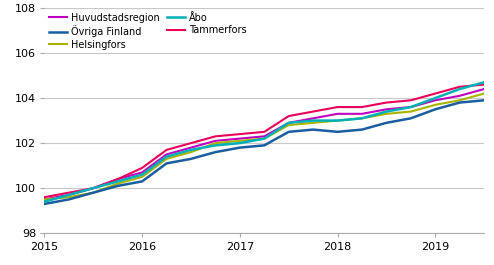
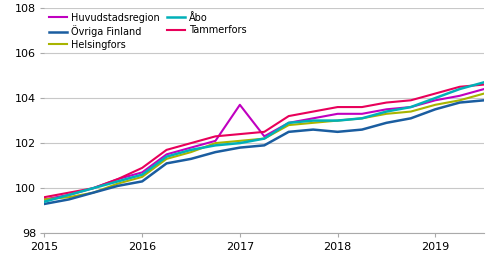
Huvudstadsregion/2017: 102.2 -> 103.7
